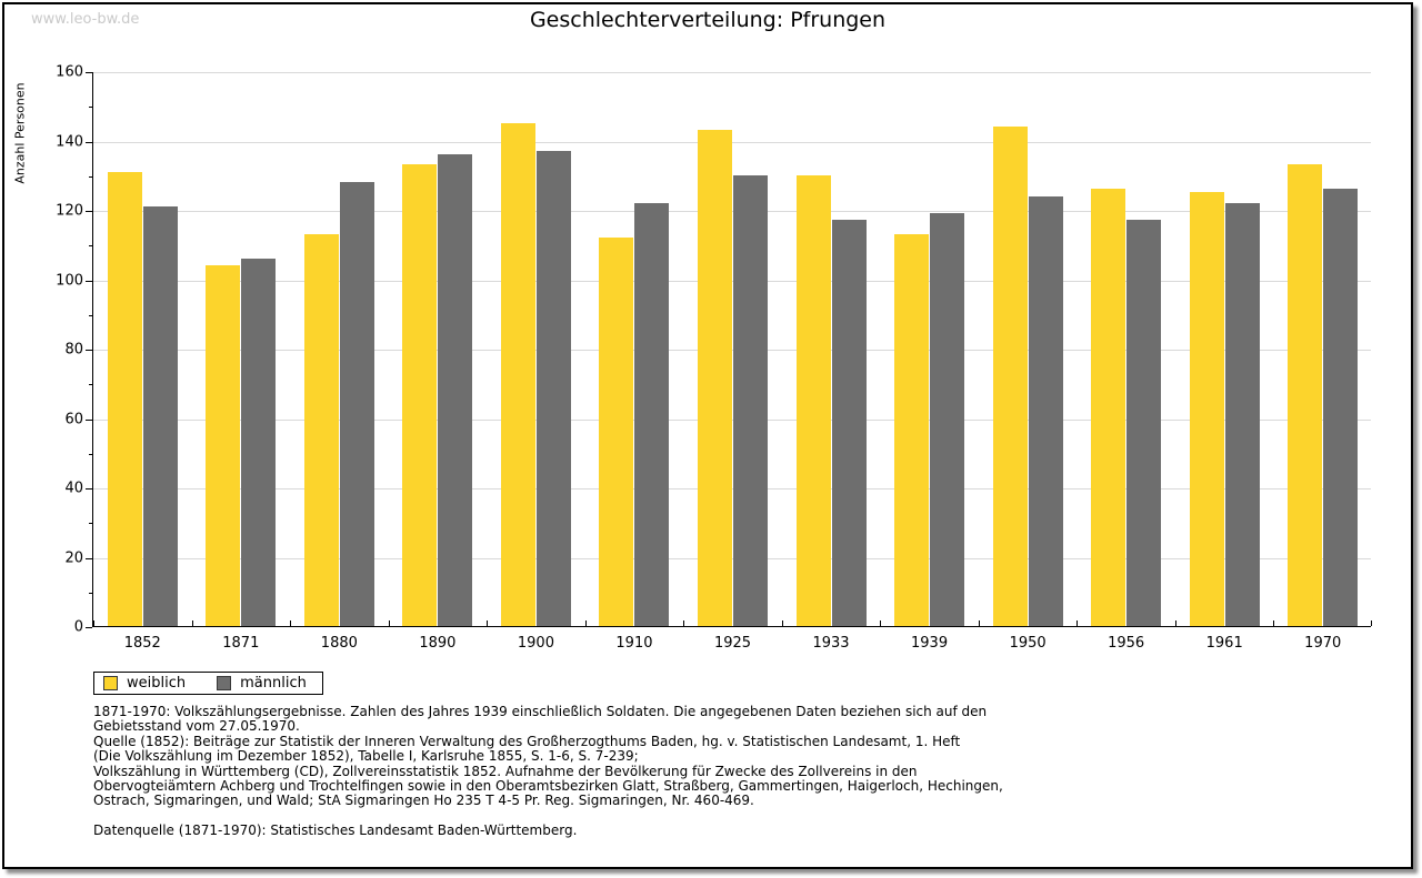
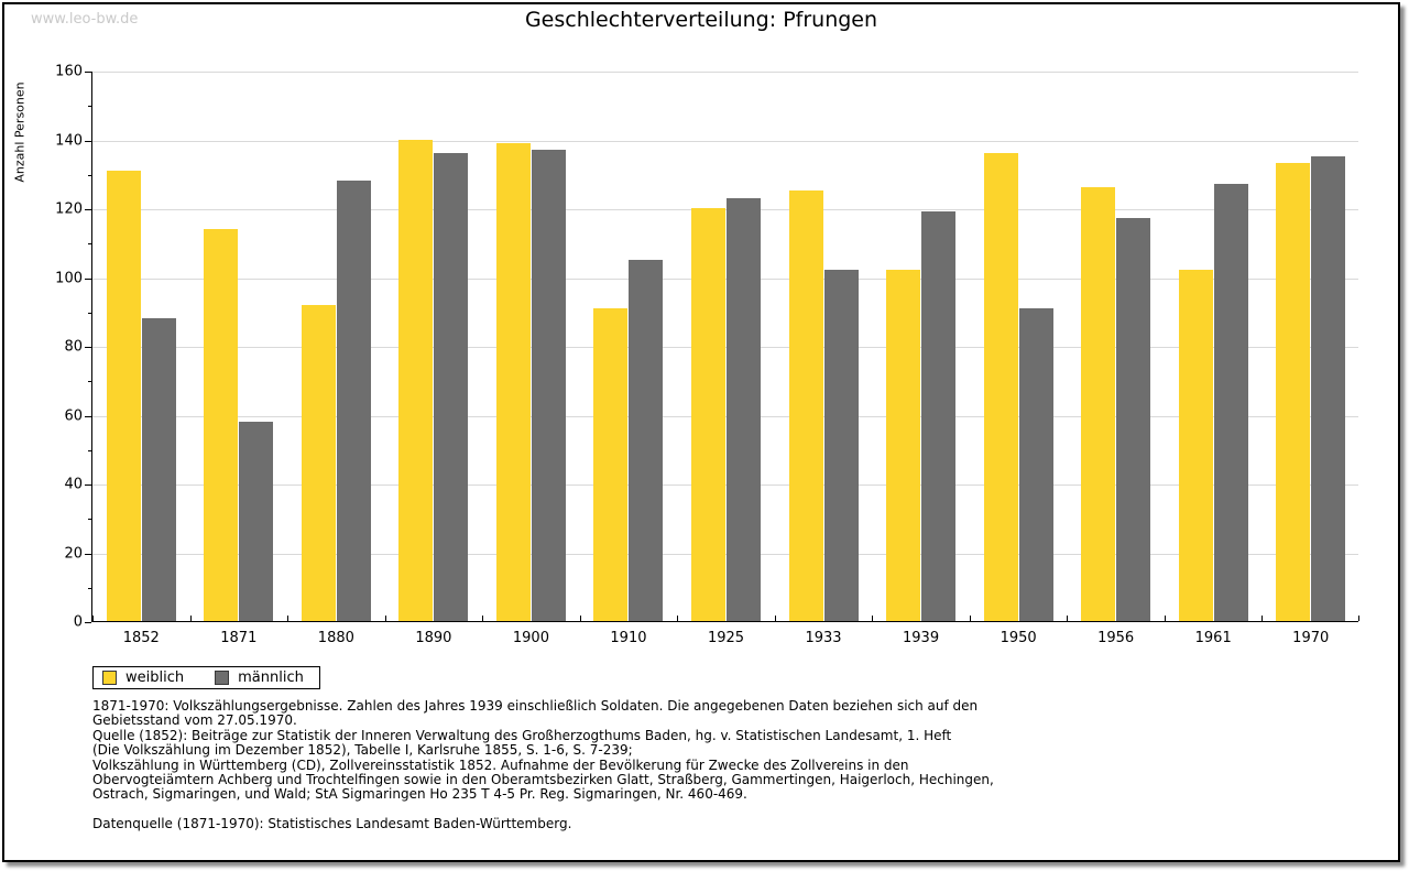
männlich/1852: 121 -> 88
weiblich/1871: 104 -> 114
männlich/1871: 106 -> 58
weiblich/1880: 113 -> 92
weiblich/1890: 133 -> 140
weiblich/1900: 145 -> 139
weiblich/1910: 112 -> 91
männlich/1910: 122 -> 105
weiblich/1925: 143 -> 120
männlich/1925: 130 -> 123
weiblich/1933: 130 -> 125
männlich/1933: 117 -> 102
weiblich/1939: 113 -> 102
weiblich/1950: 144 -> 136
männlich/1950: 124 -> 91
weiblich/1961: 125 -> 102
männlich/1961: 122 -> 127
männlich/1970: 126 -> 135
